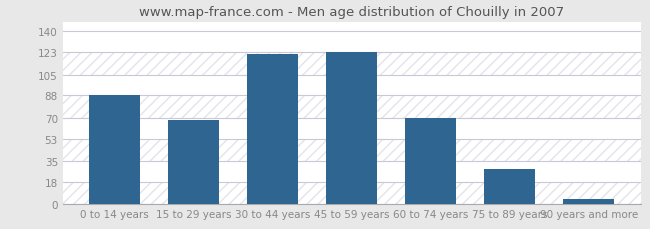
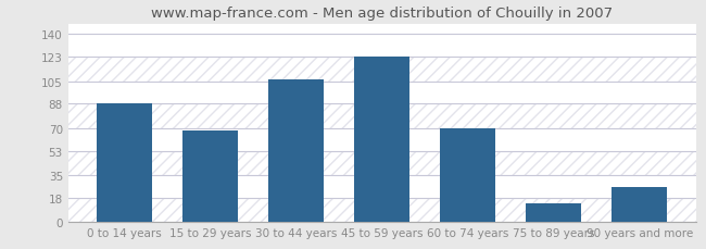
30 to 44 years: 122 -> 106
75 to 89 years: 28 -> 14
90 years and more: 4 -> 26
